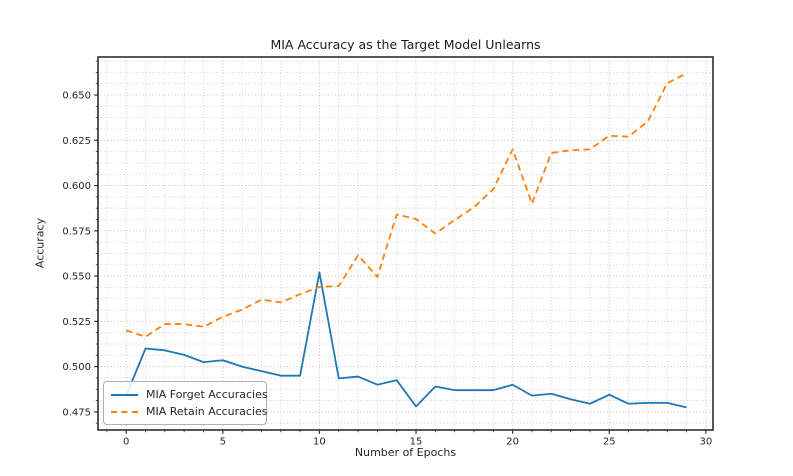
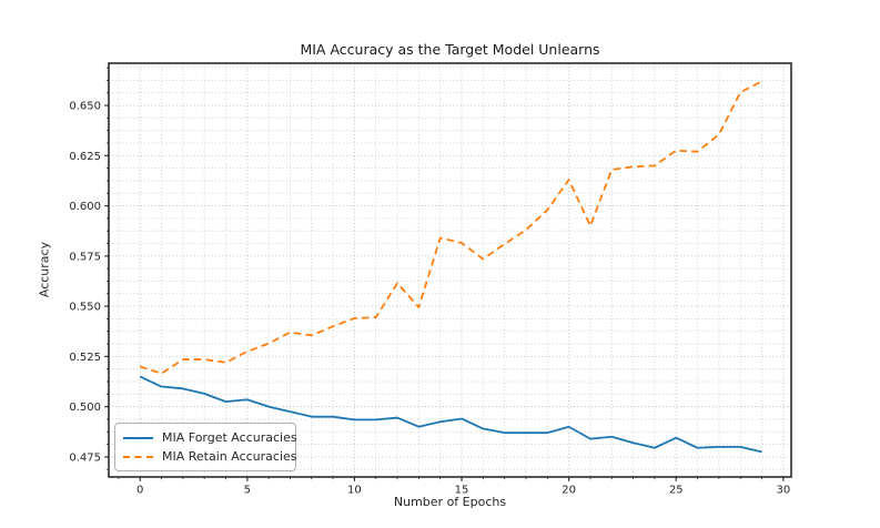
MIA Forget Accuracies/0: 0.484 -> 0.515
MIA Forget Accuracies/10: 0.552 -> 0.493
MIA Forget Accuracies/15: 0.478 -> 0.494
MIA Retain Accuracies/20: 0.620 -> 0.613
